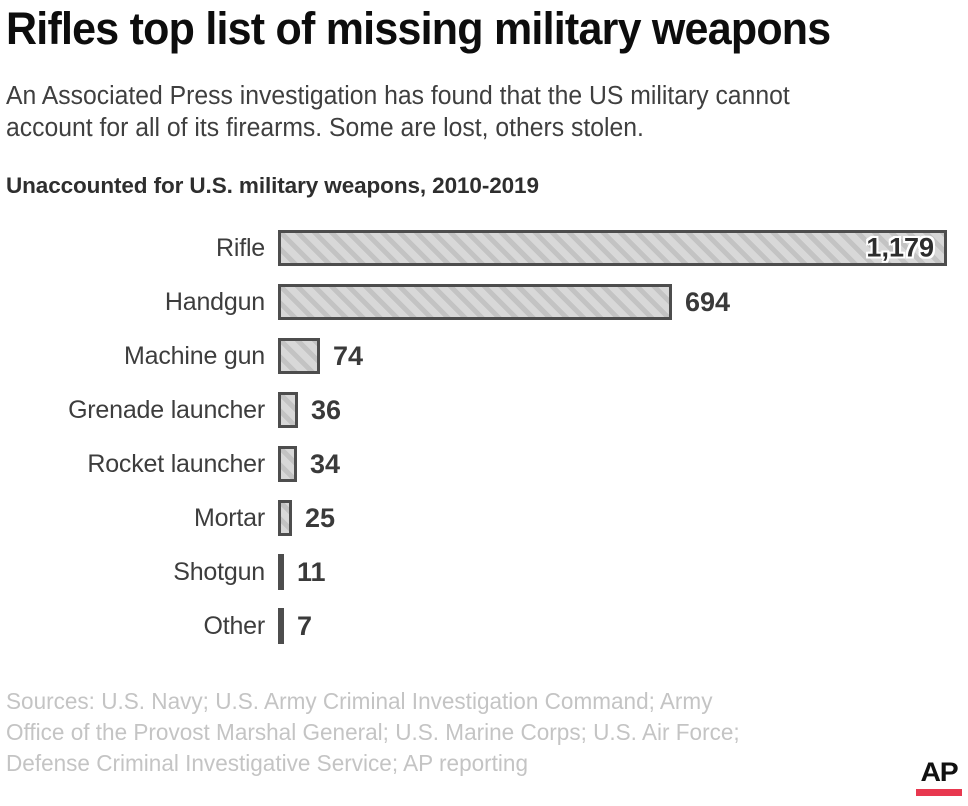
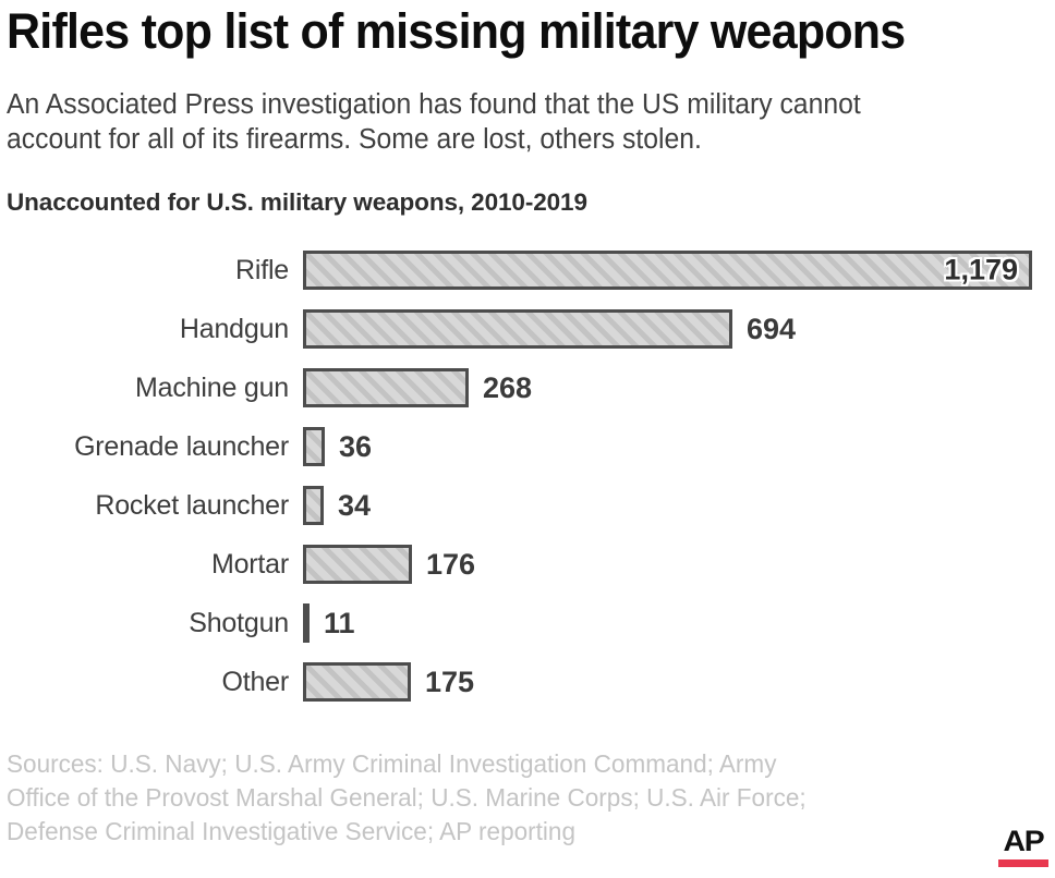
Machine gun: 74 -> 268
Mortar: 25 -> 176
Other: 7 -> 175
